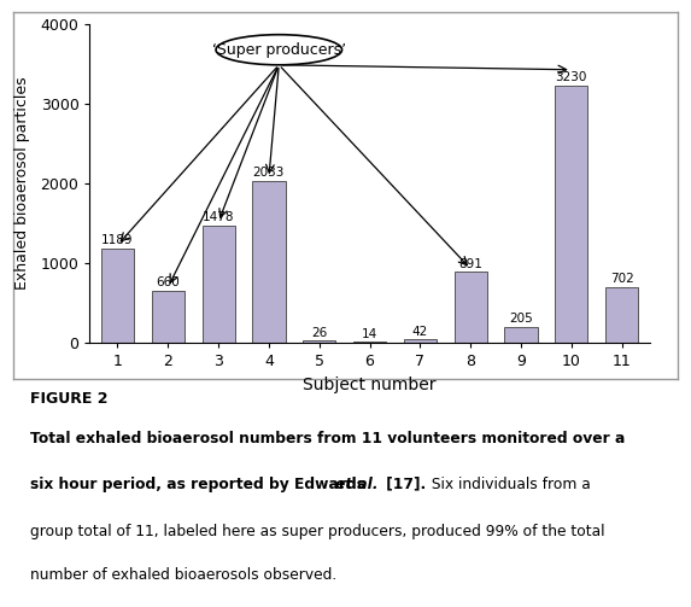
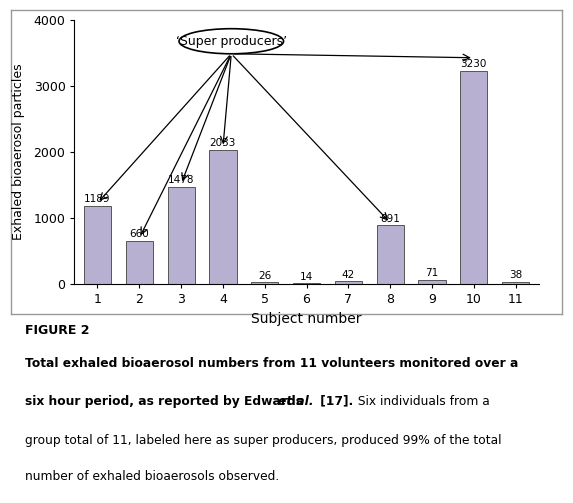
9: 205 -> 71
11: 702 -> 38
